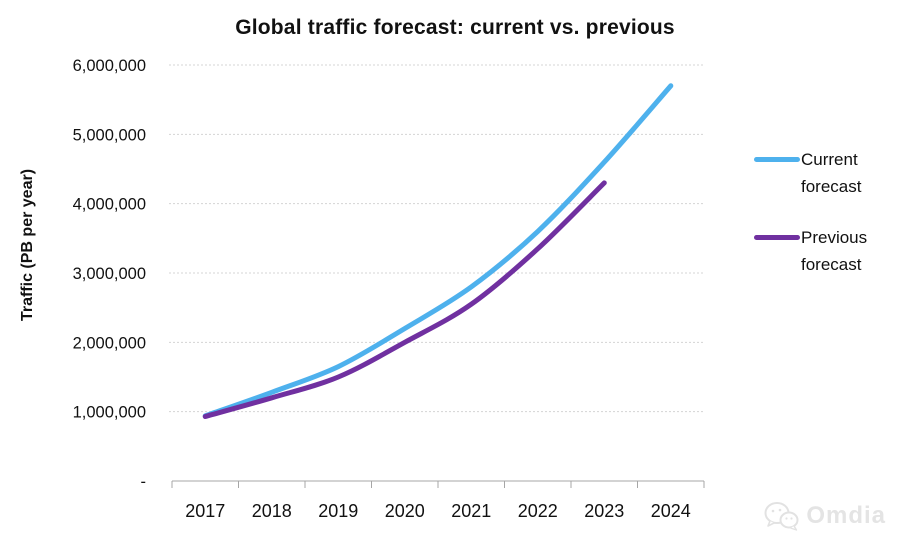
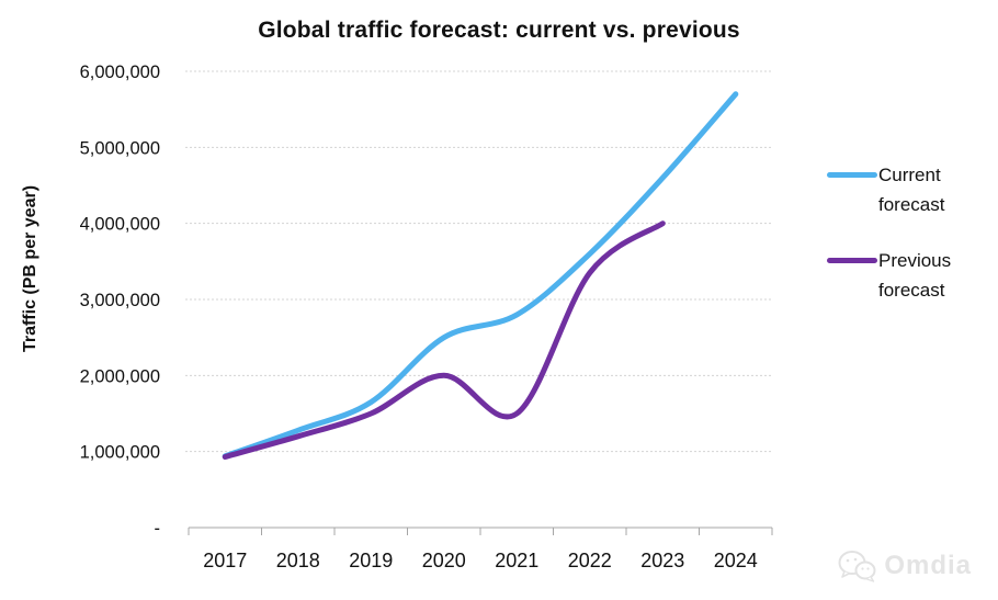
Current forecast/2020: 2200000 -> 2500000
Previous forecast/2021: 2600000 -> 1500000
Previous forecast/2023: 4300000 -> 4000000
